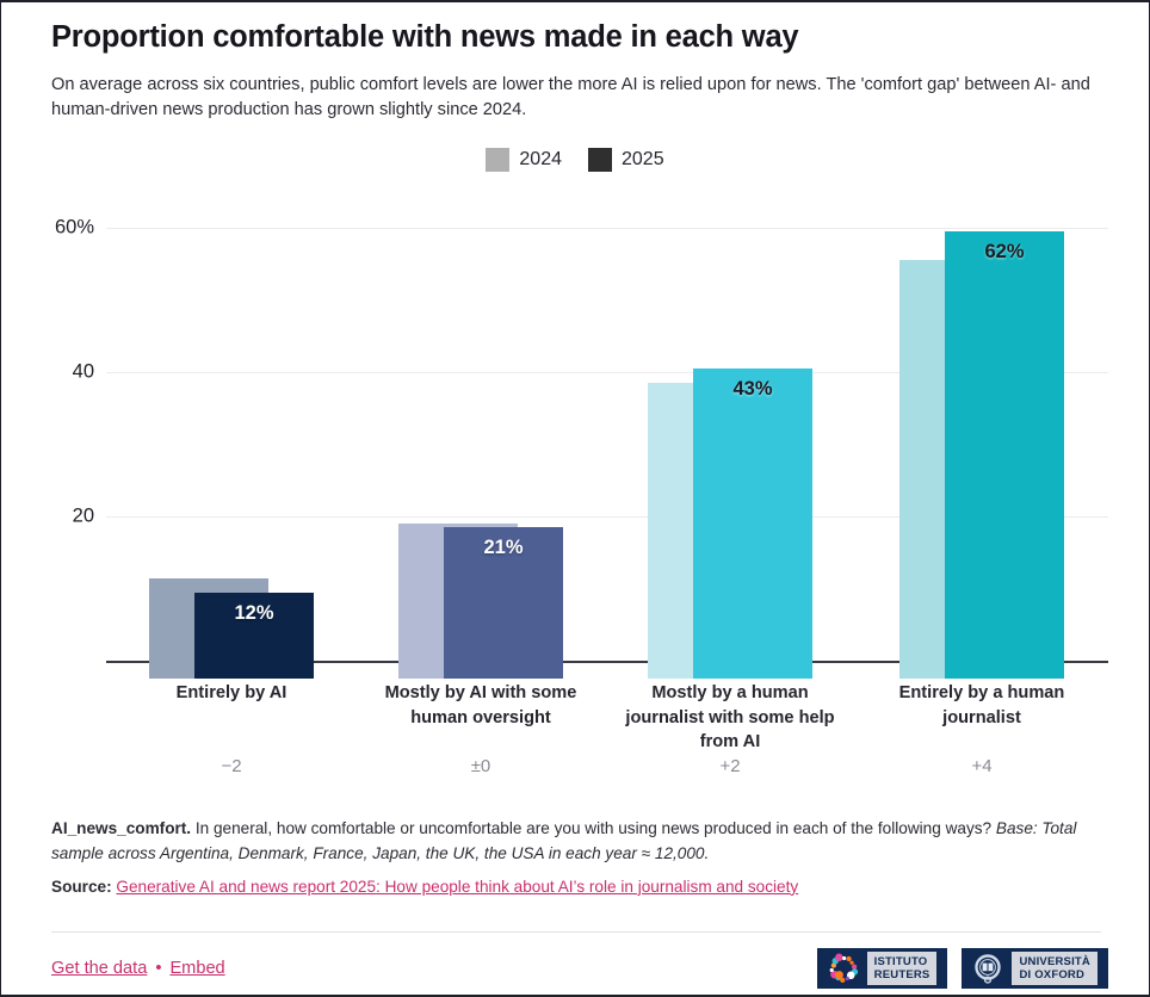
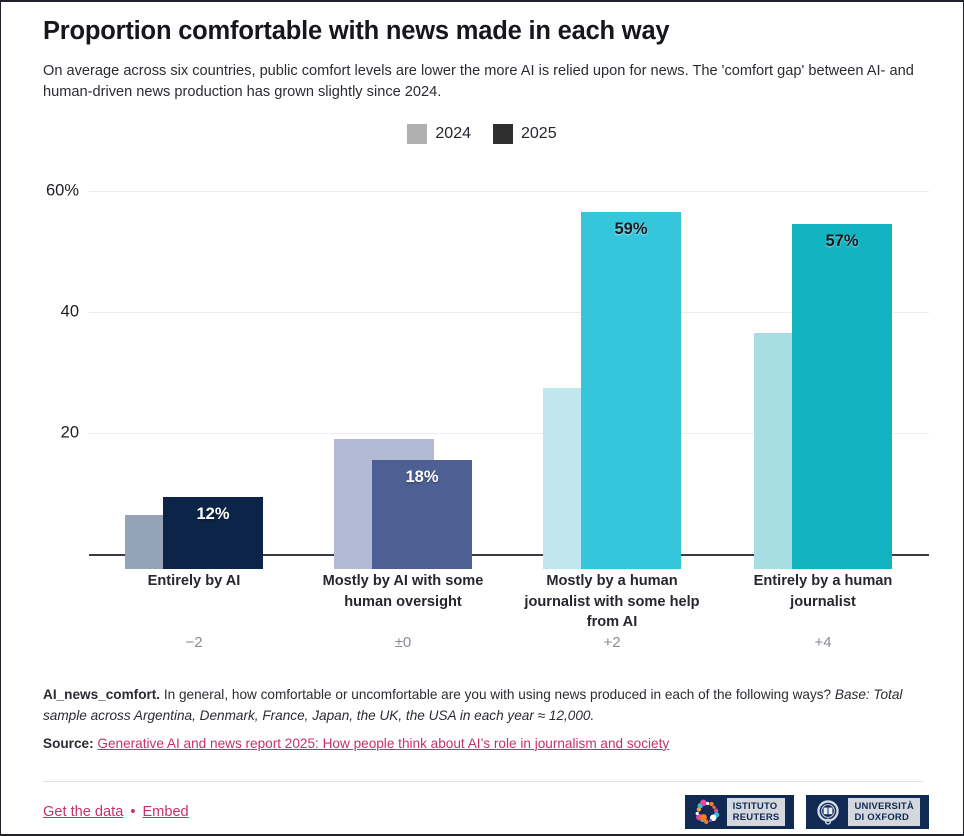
2024/Entirely by AI: 14% -> 9%
2025/Mostly by AI with some human oversight: 21% -> 18%
2024/Mostly by a human journalist with some help from AI: 41% -> 30%
2025/Mostly by a human journalist with some help from AI: 43% -> 59%
2024/Entirely by a human journalist: 58% -> 39%
2025/Entirely by a human journalist: 62% -> 57%
